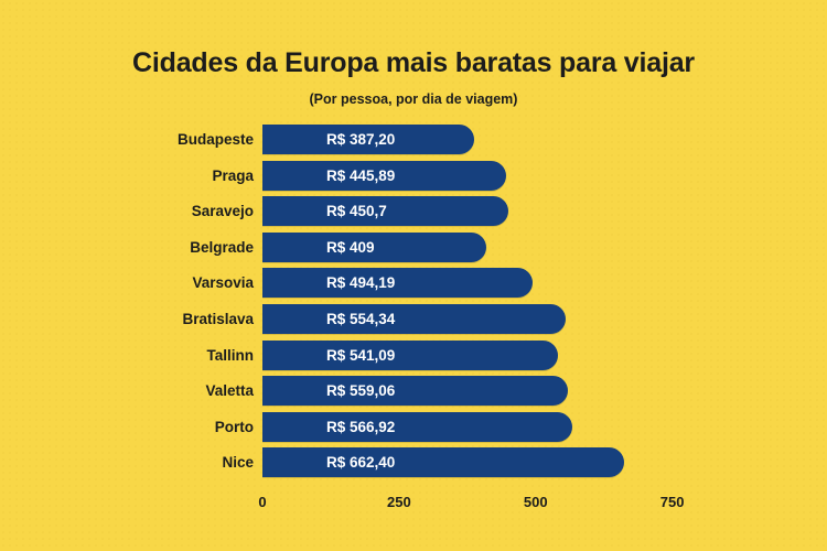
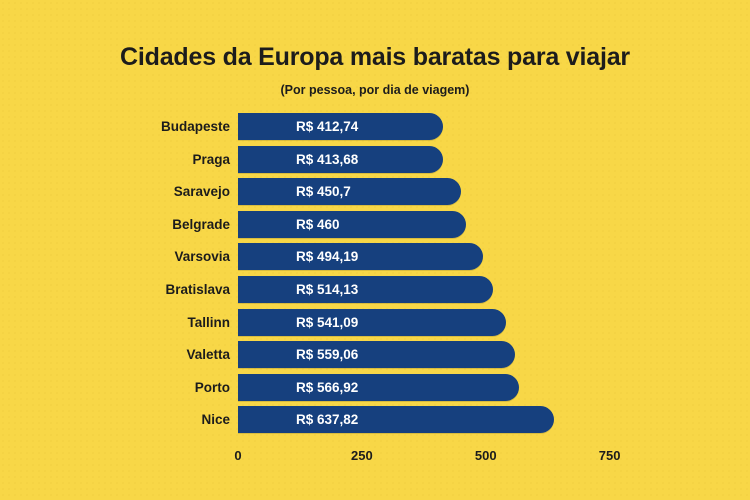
Budapeste: 387,20 -> 412,74
Praga: 445,89 -> 413,68
Belgrade: 409 -> 460
Bratislava: 554,34 -> 514,13
Nice: 662,40 -> 637,82
